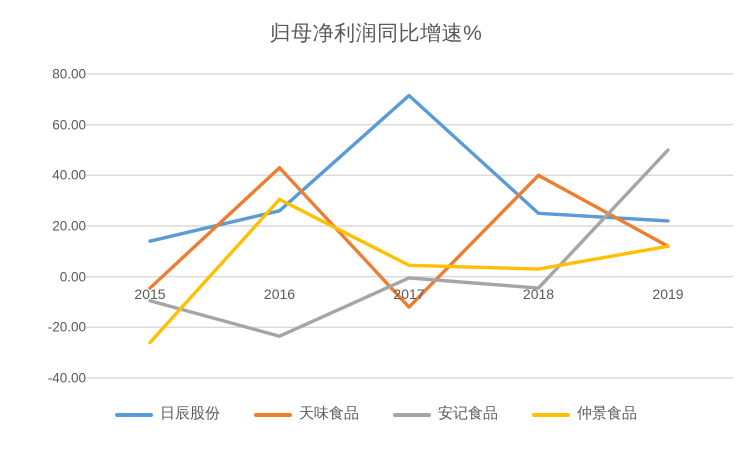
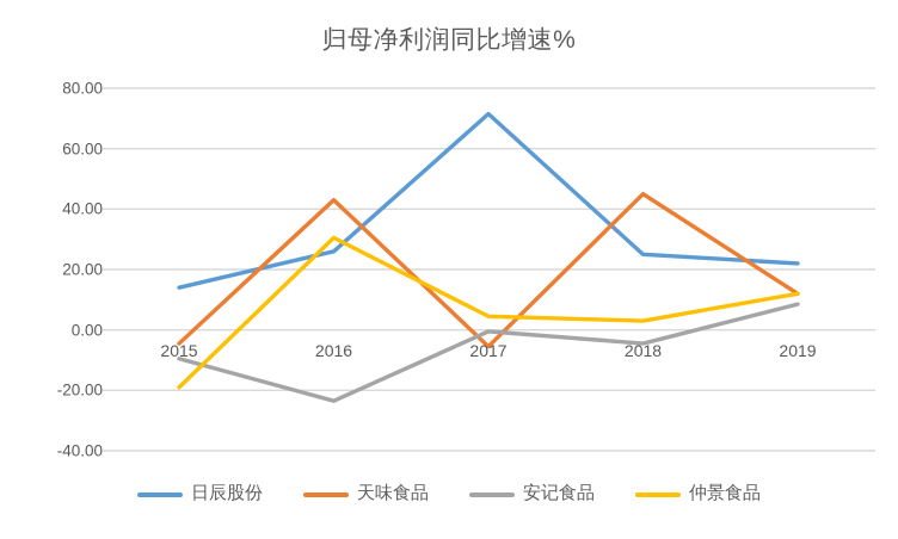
仲景食品/2015: -26 -> -19
天味食品/2017: -12 -> -6
天味食品/2018: 40 -> 45
安记食品/2019: 50 -> 8
